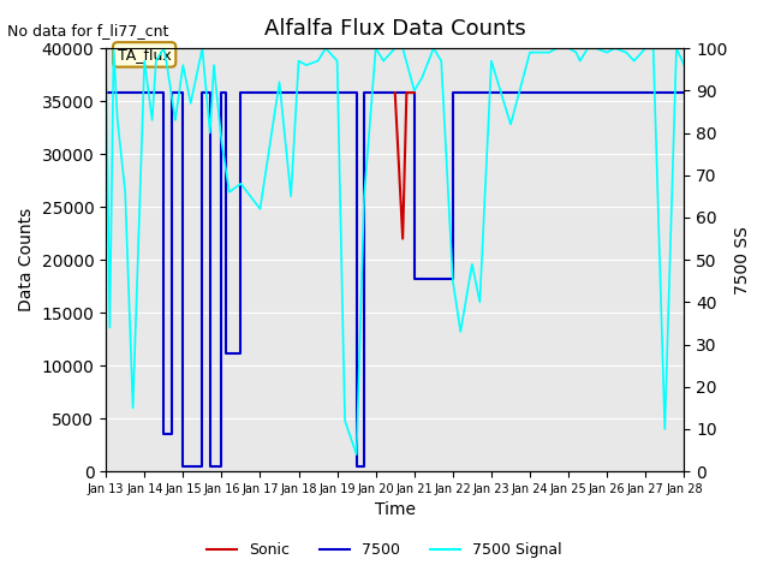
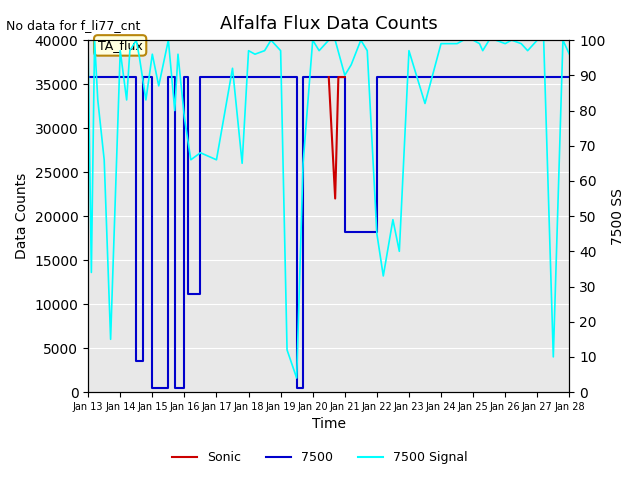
7500 Signal/Jan 17: 62 -> 66
